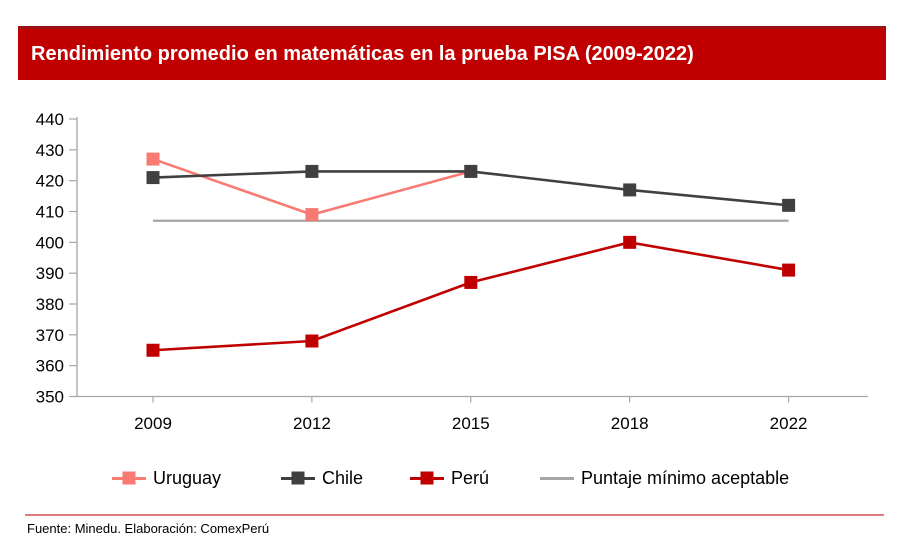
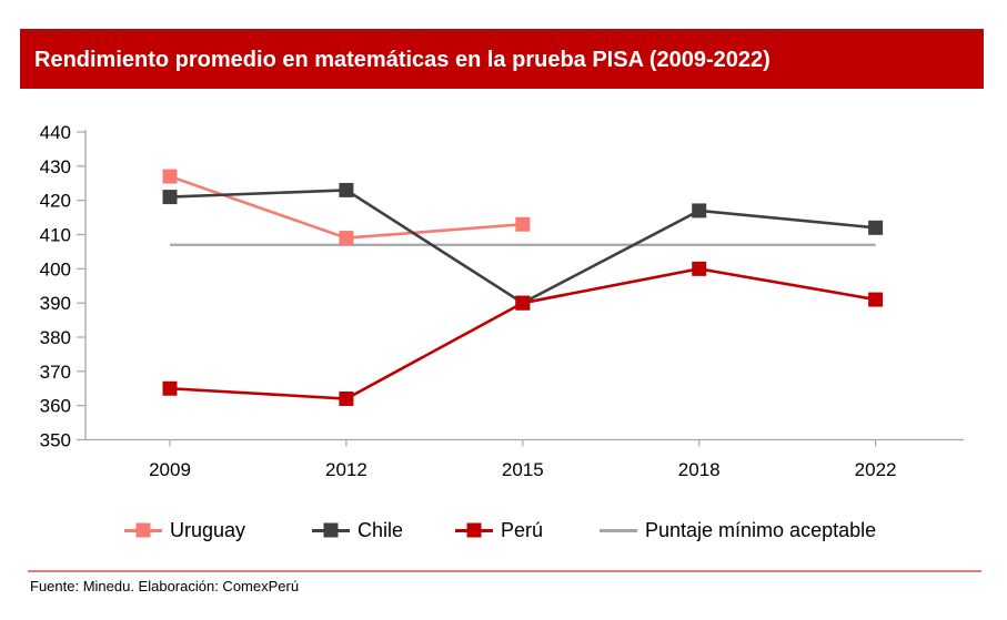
Perú/2012: 368 -> 362
Uruguay/2015: 423 -> 413
Chile/2015: 423 -> 390
Perú/2015: 387 -> 390
